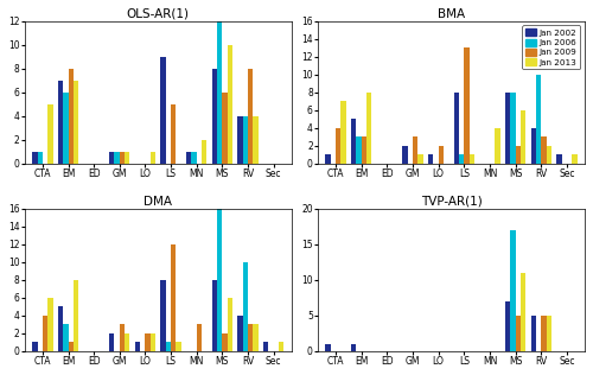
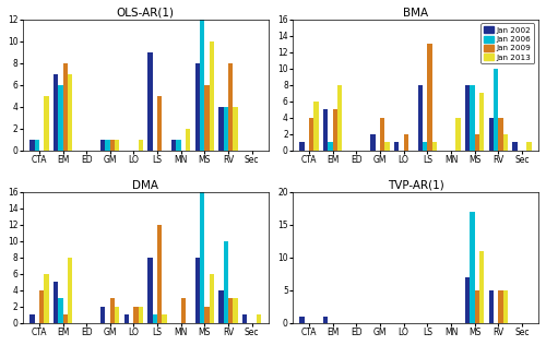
BMA/Jan 2013/CTA: 7 -> 6
BMA/Jan 2006/EM: 3 -> 1
BMA/Jan 2009/EM: 3 -> 5
BMA/Jan 2009/GM: 3 -> 4
BMA/Jan 2013/MS: 6 -> 7
BMA/Jan 2009/RV: 3 -> 4
